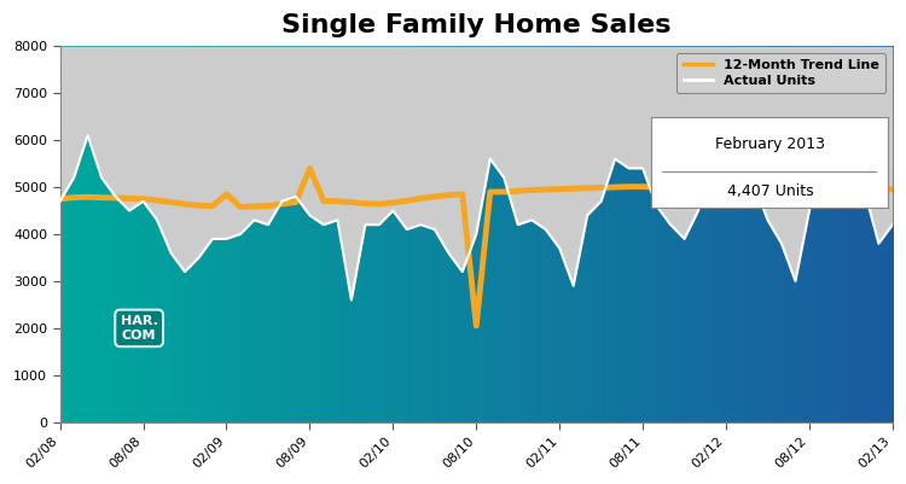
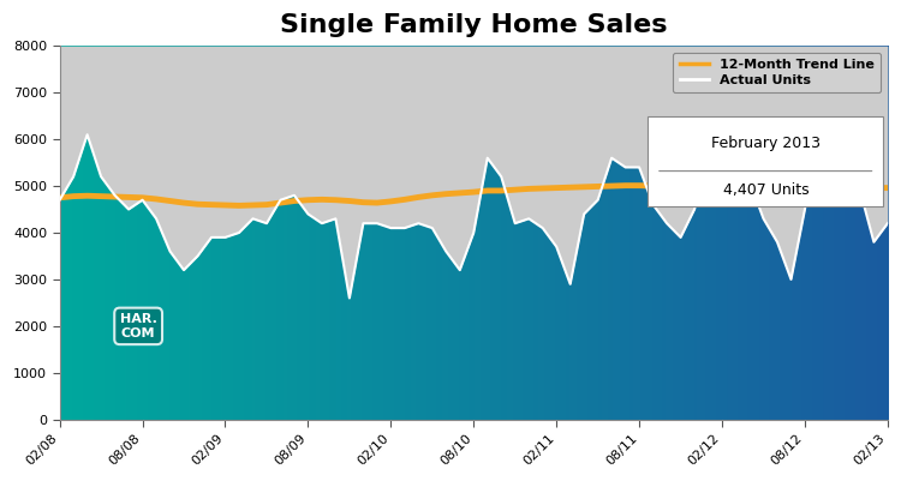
12-Month Trend Line/02/09: 4850 -> 4590
12-Month Trend Line/08/09: 5400 -> 4700
Actual Units/02/10: 4500 -> 4100
12-Month Trend Line/08/10: 2050 -> 4870
